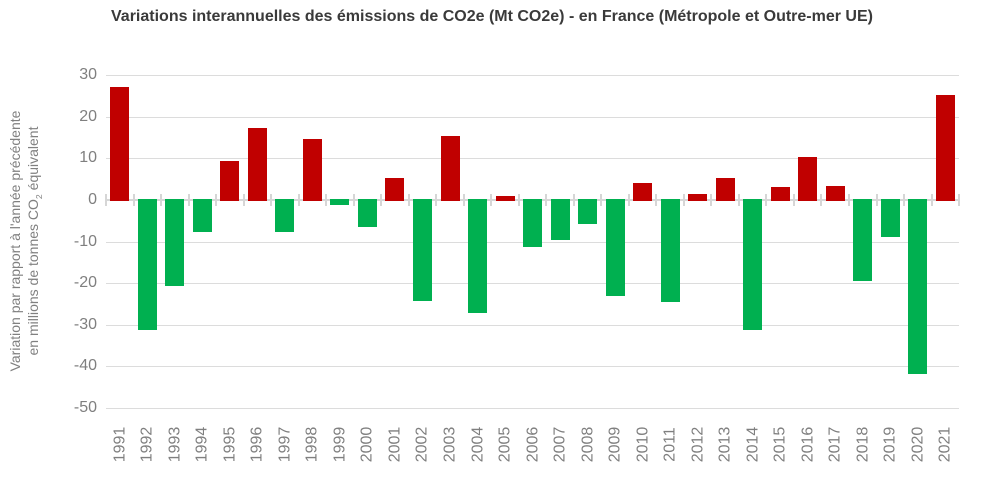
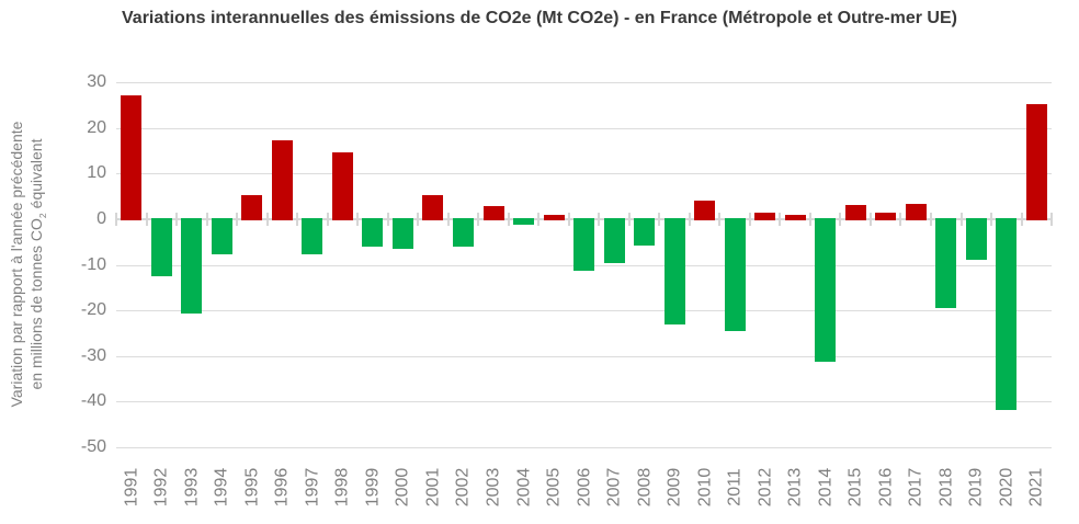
1992: -31 -> -12
1995: 9 -> 5
1999: -1 -> -6
2002: -24 -> -6
2003: 15 -> 3
2004: -27 -> -1
2013: 5 -> 1
2016: 10 -> 1
